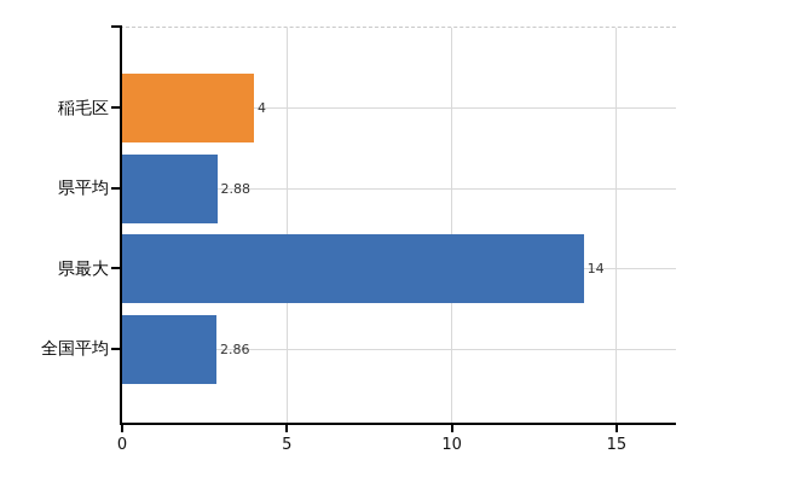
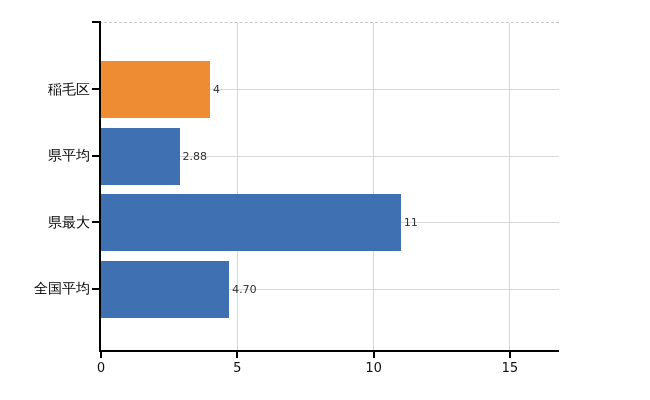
県最大: 14 -> 11
全国平均: 2.86 -> 4.70
